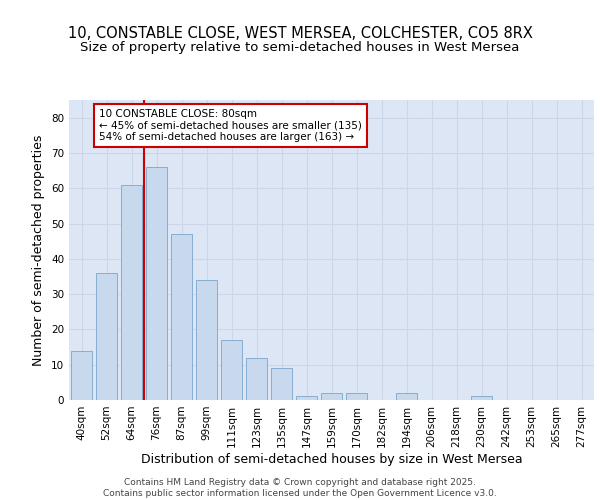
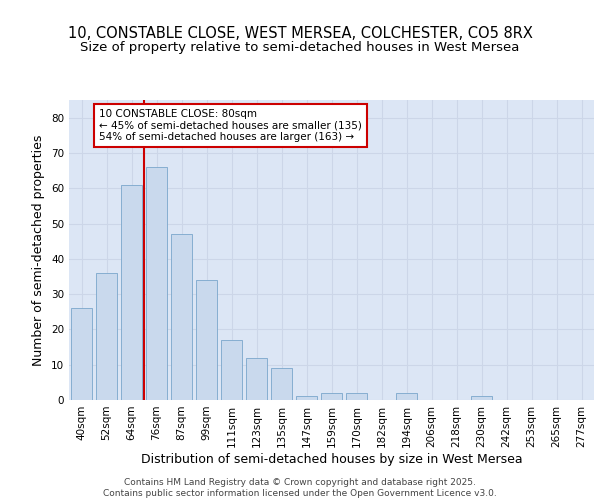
40sqm: 14 -> 26
